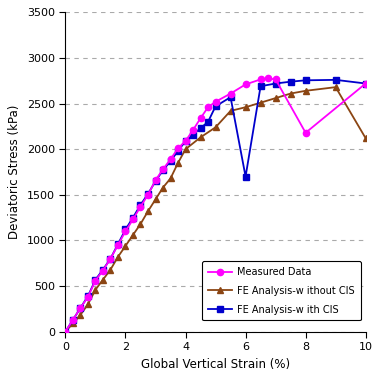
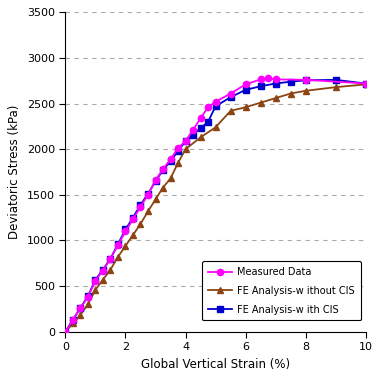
FE Analysis-w ith CIS/6: 1700 -> 2650
Measured Data/8: 2180 -> 2760
FE Analysis-w ithout CIS/10: 2120 -> 2710
